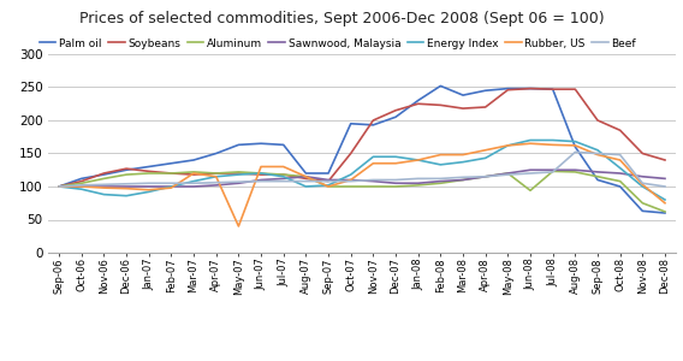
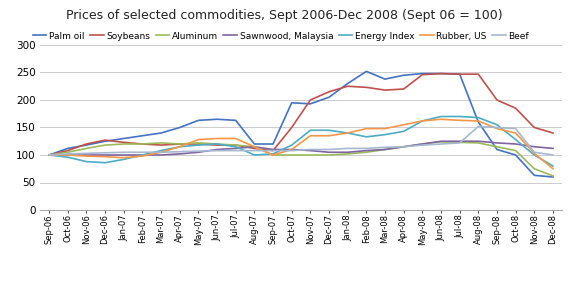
Rubber, US/Mar-07: 120 -> 105
Rubber, US/May-07: 40 -> 128
Aluminum/Jun-08: 94 -> 124
